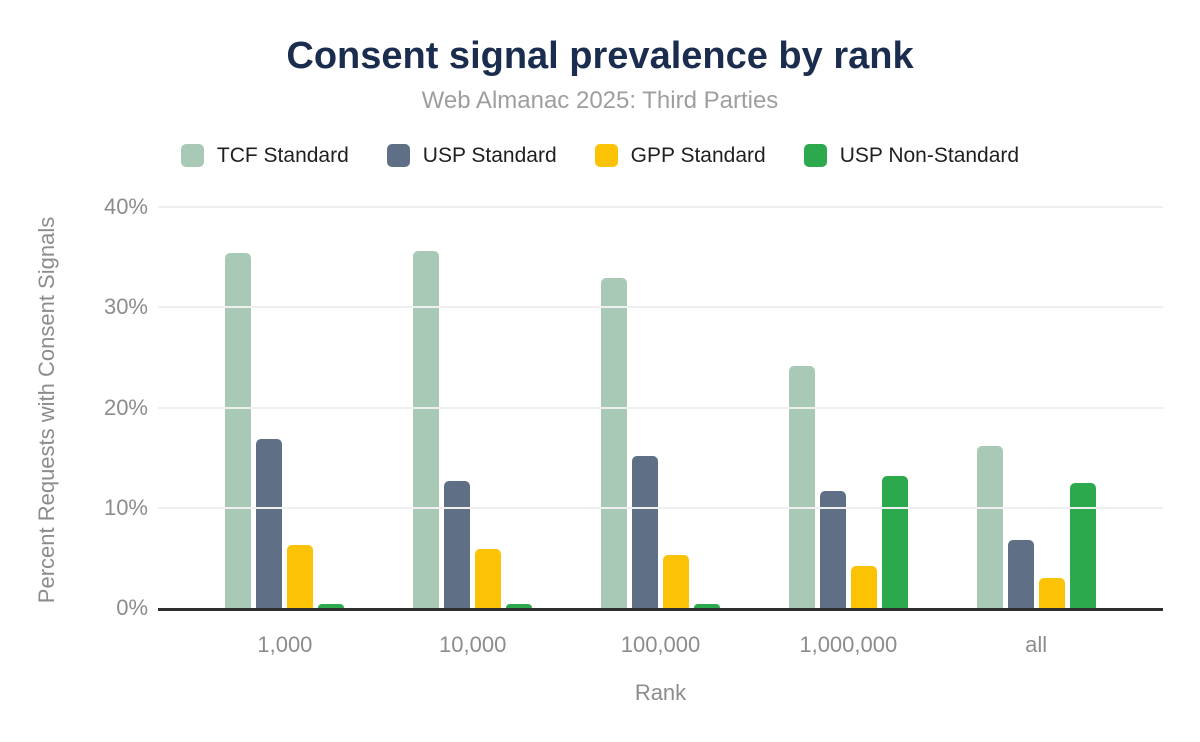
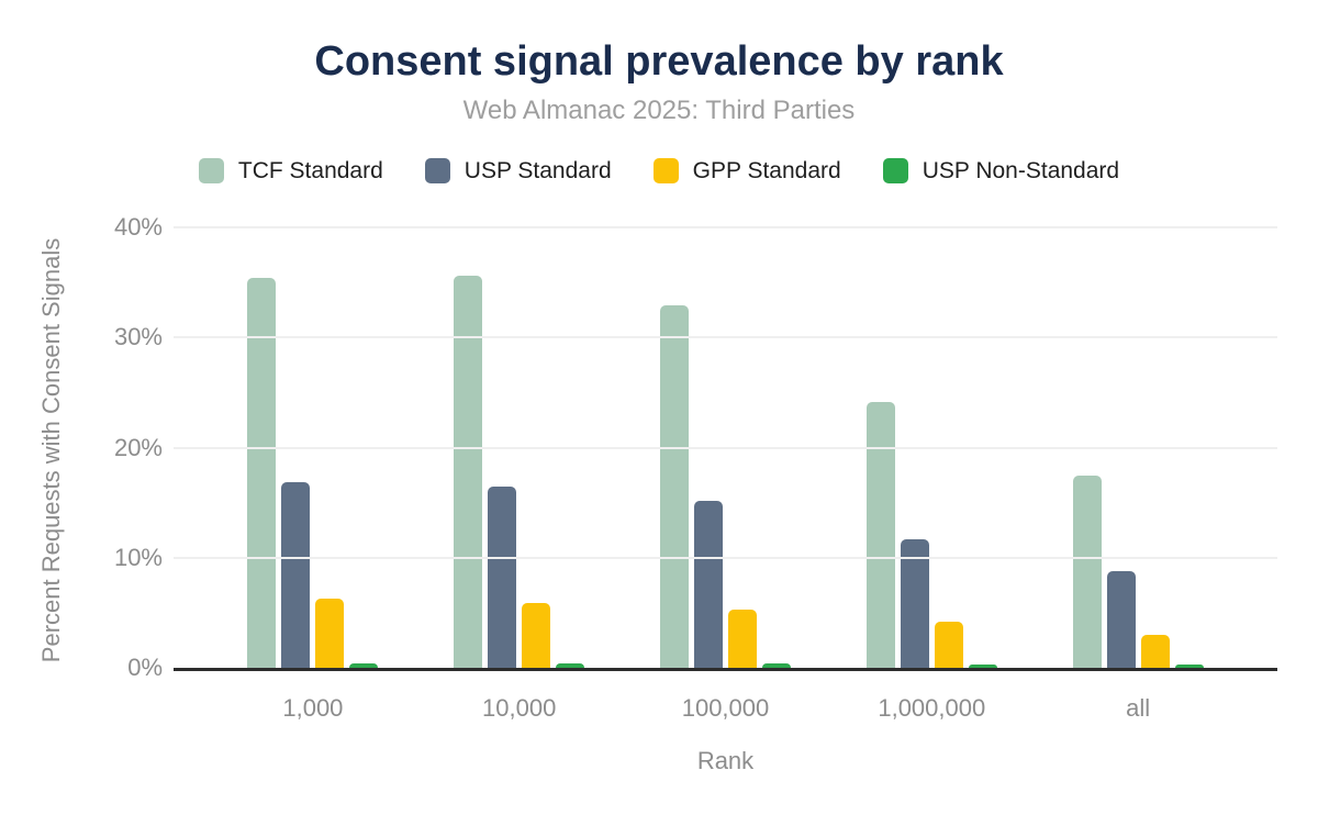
USP Standard/10,000: 12.7% -> 16.5%
USP Non-Standard/1,000,000: 13.2% -> 0.3%
TCF Standard/all: 16.2% -> 17.5%
USP Standard/all: 6.8% -> 8.8%
USP Non-Standard/all: 12.5% -> 0.3%
